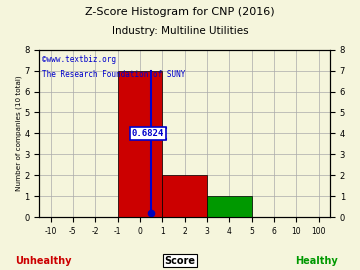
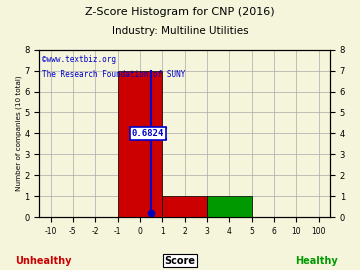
2: 2 -> 1
